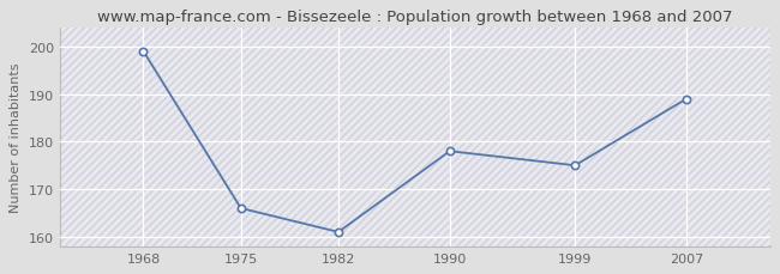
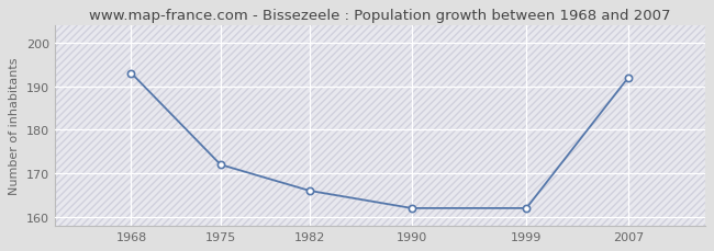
1968: 199 -> 193
1975: 166 -> 172
1982: 161 -> 166
1990: 178 -> 162
1999: 175 -> 162
2007: 189 -> 192
